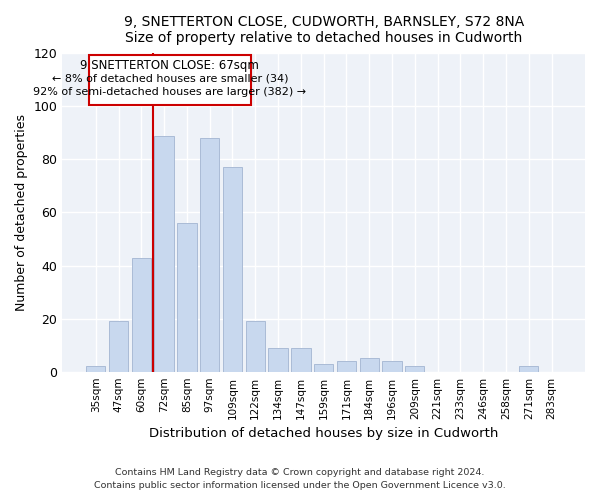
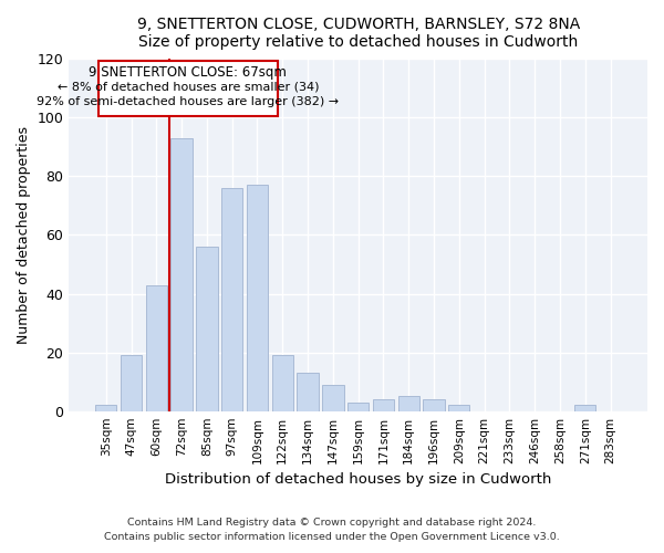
72sqm: 89 -> 93
97sqm: 88 -> 76
134sqm: 9 -> 13
